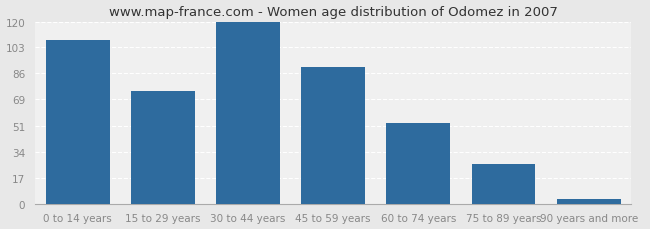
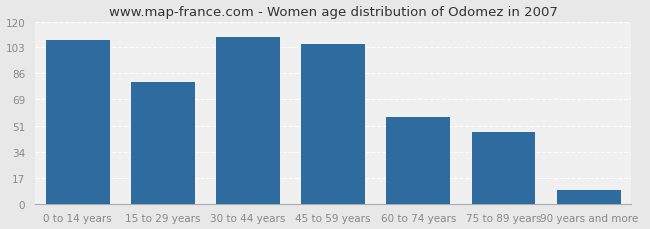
15 to 29 years: 74 -> 80
30 to 44 years: 120 -> 110
45 to 59 years: 90 -> 105
60 to 74 years: 53 -> 57
75 to 89 years: 26 -> 47
90 years and more: 3 -> 9
